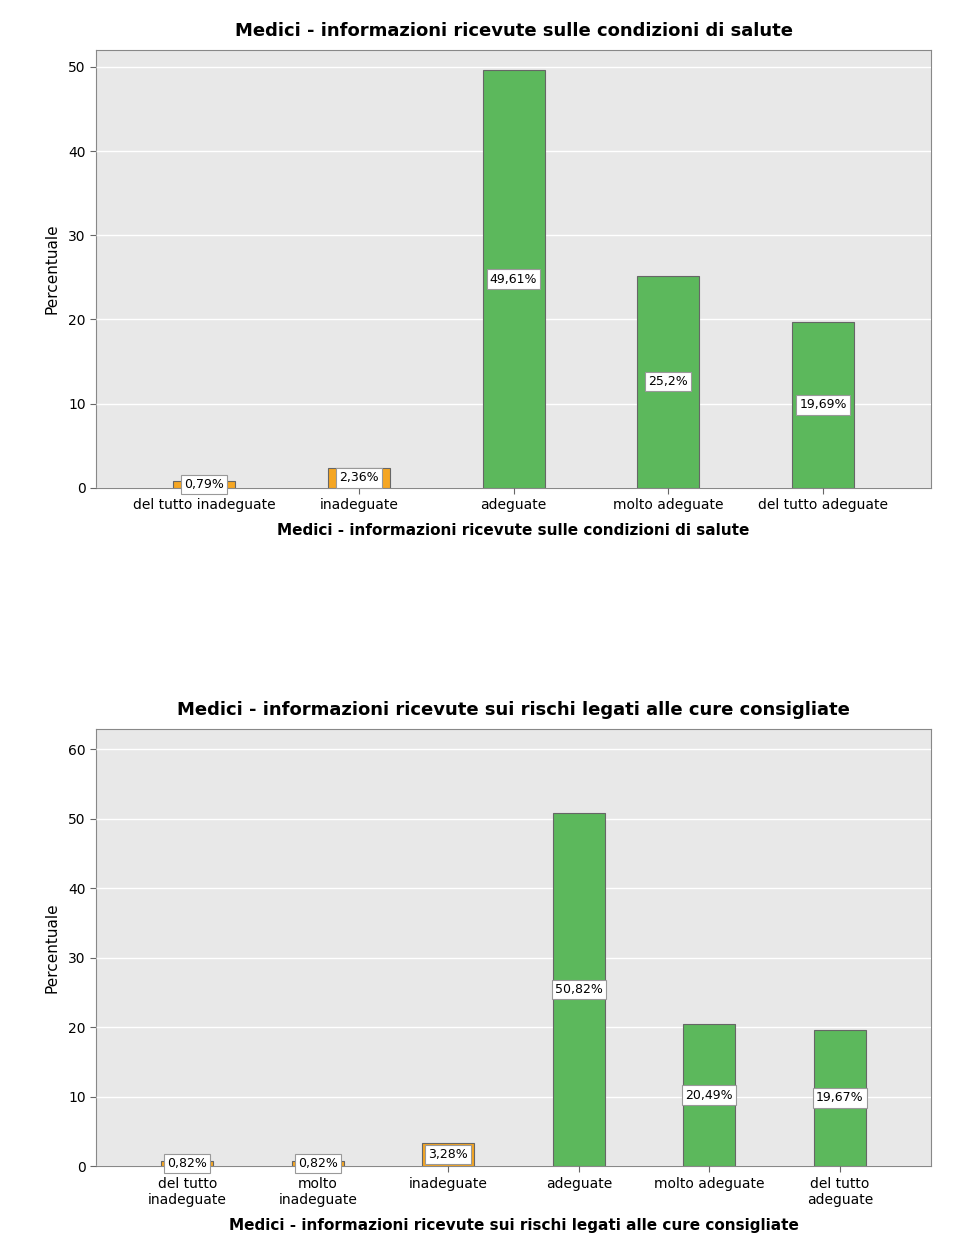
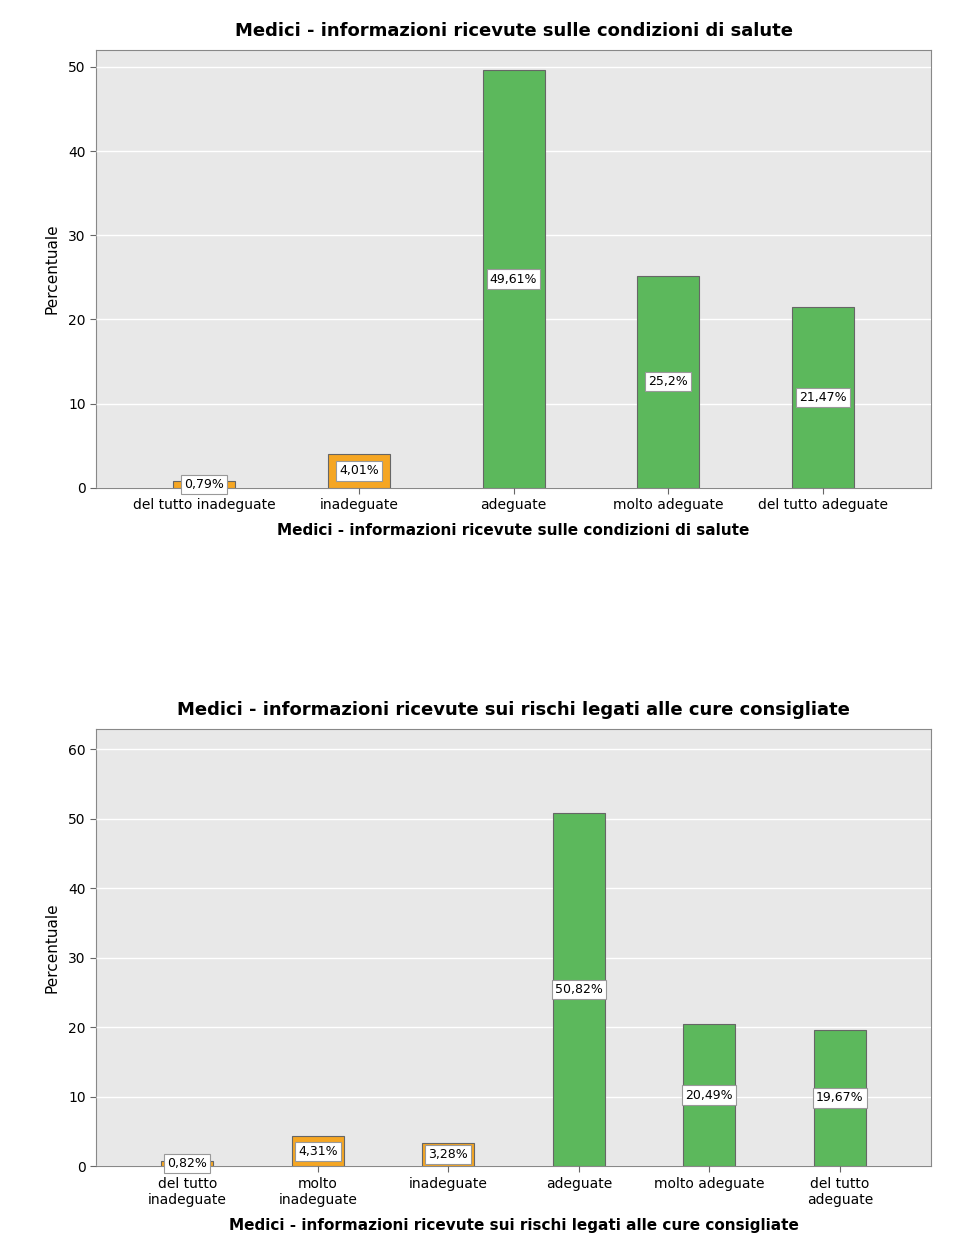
Medici - informazioni ricevute sulle condizioni di salute/inadeguate: 2,36% -> 4,01%
Medici - informazioni ricevute sulle condizioni di salute/del tutto adeguate: 19,69% -> 21,47%
molto inadeguate: 0,82% -> 4,31%
